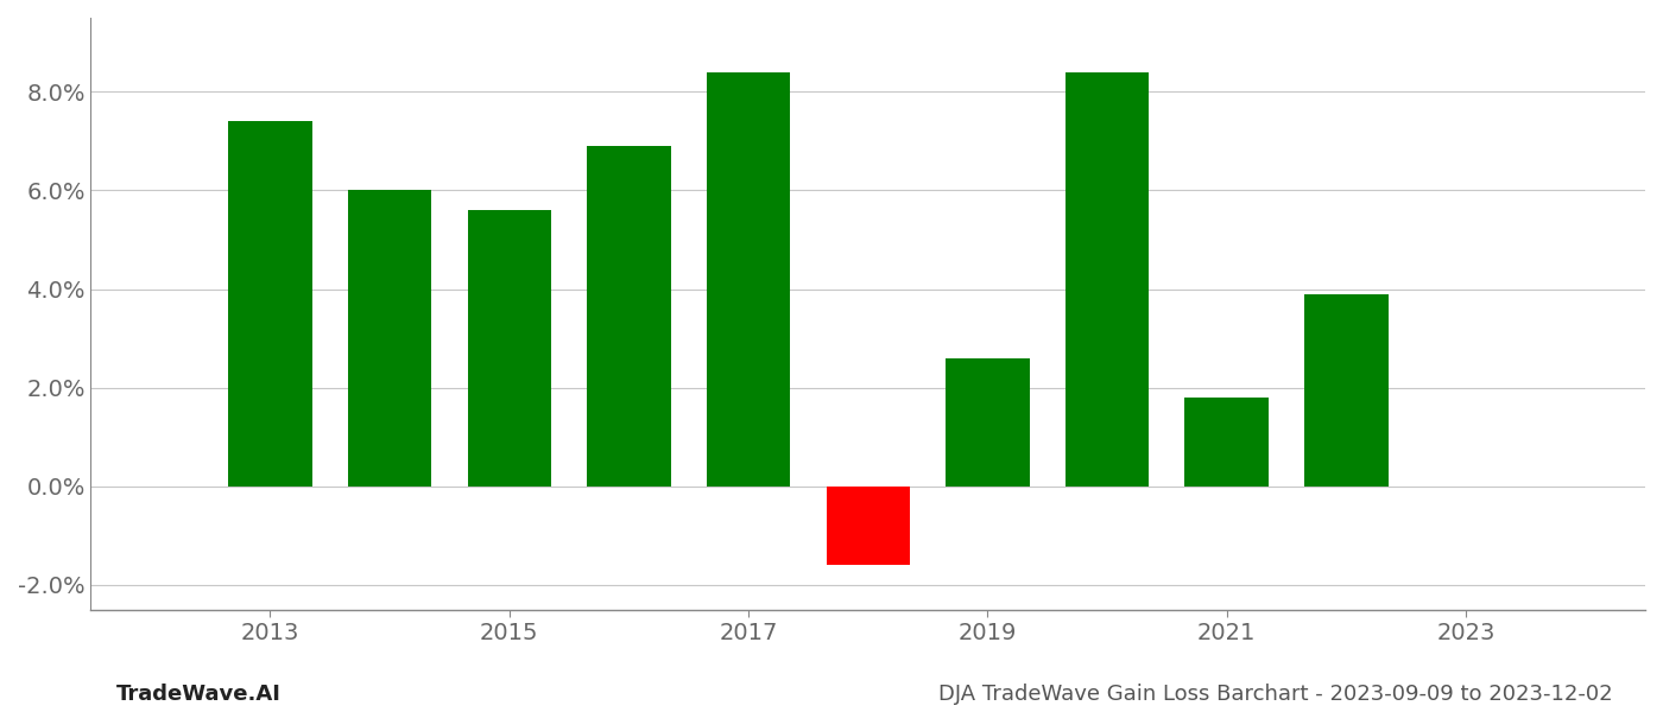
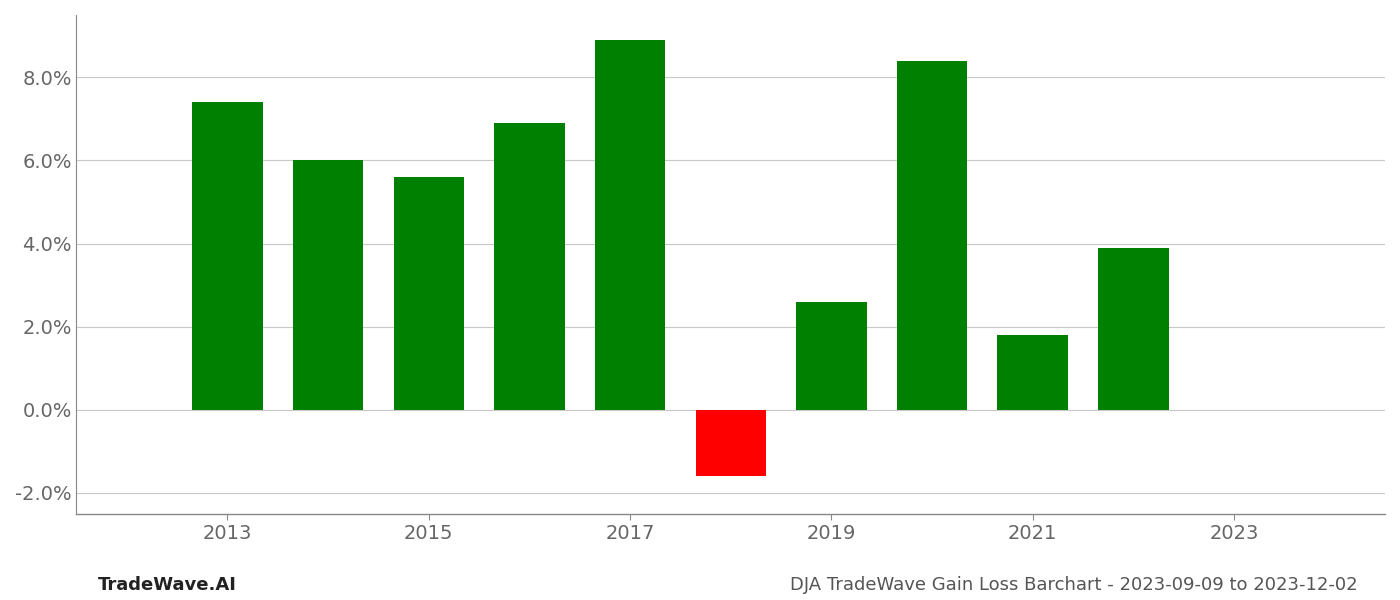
2017: 8.4% -> 8.9%
